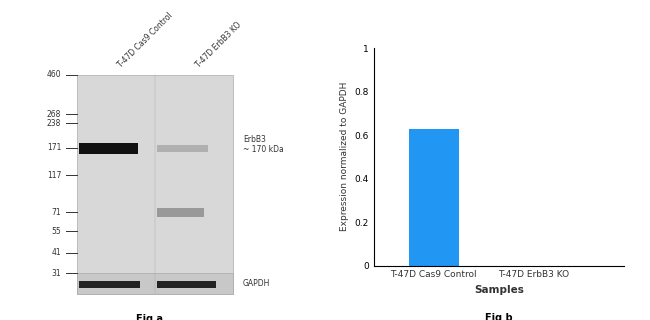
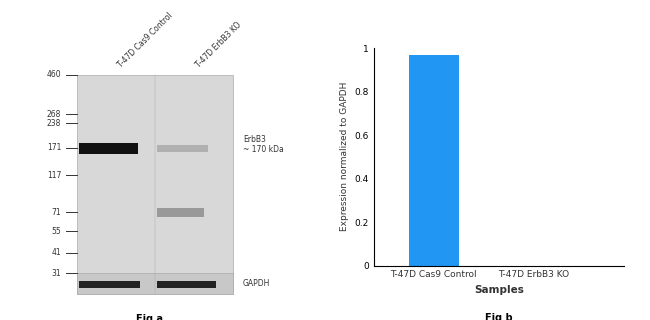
T-47D Cas9 Control: 0.63 -> 0.97
